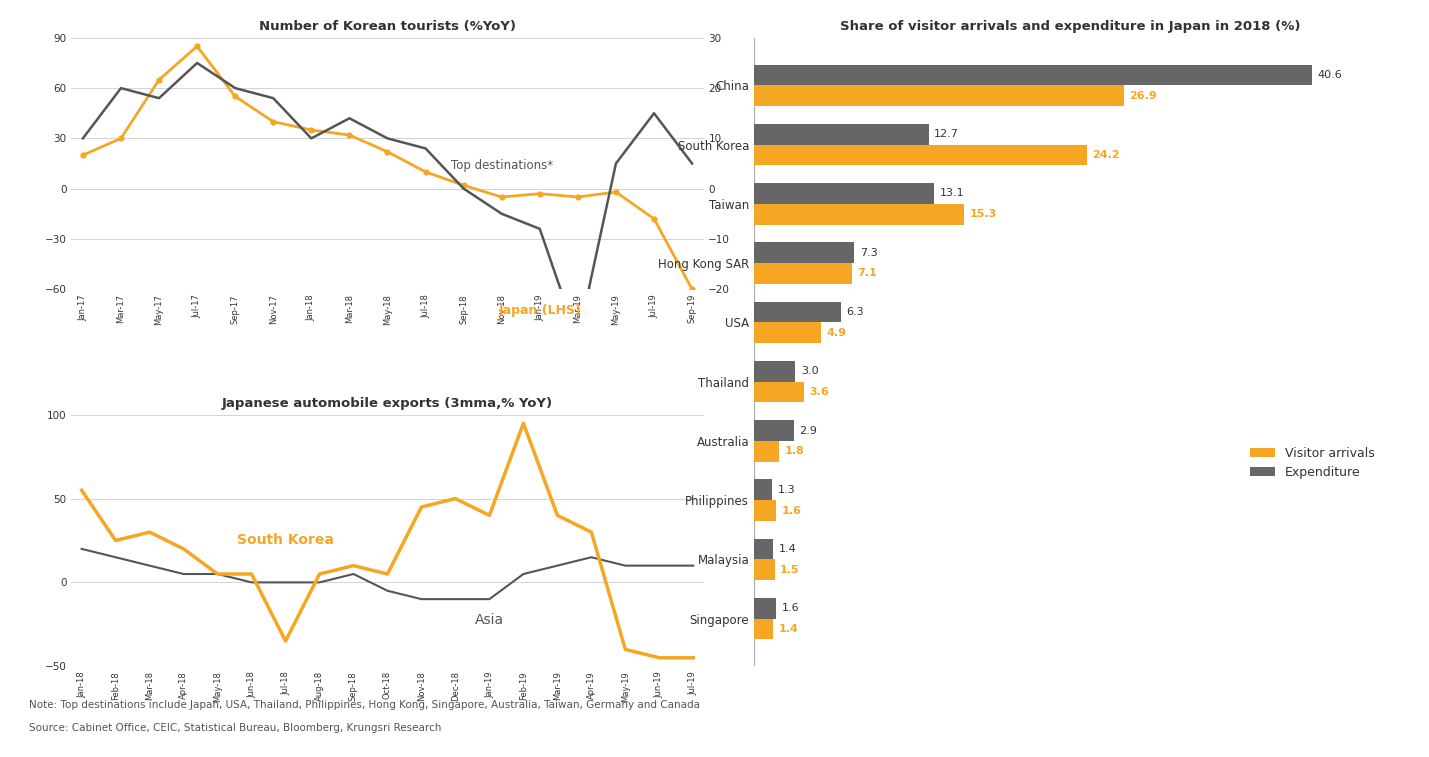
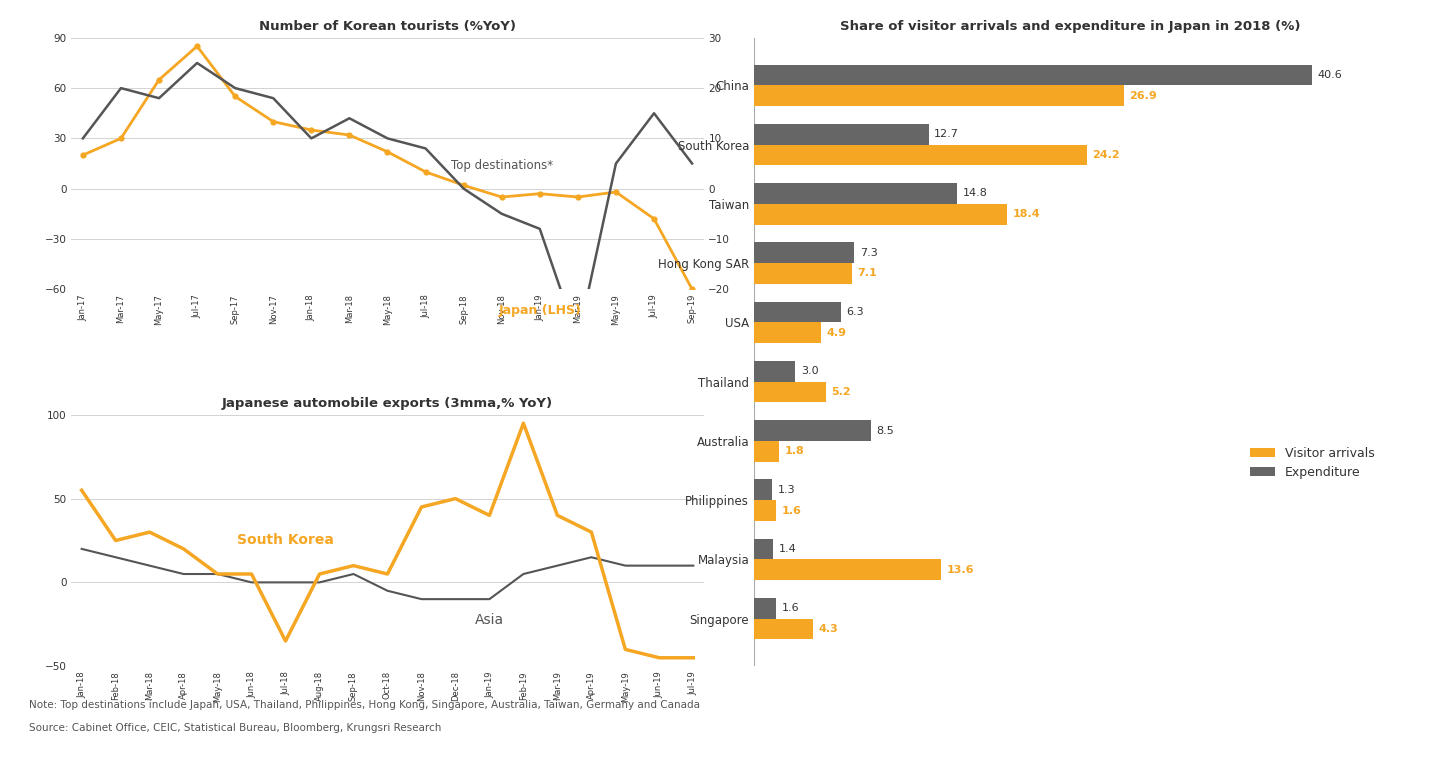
Expenditure/Taiwan: 13.1 -> 14.8
Visitor arrivals/Taiwan: 15.3 -> 18.4
Visitor arrivals/Thailand: 3.6 -> 5.2
Expenditure/Australia: 2.9 -> 8.5
Visitor arrivals/Malaysia: 1.5 -> 13.6
Visitor arrivals/Singapore: 1.4 -> 4.3
